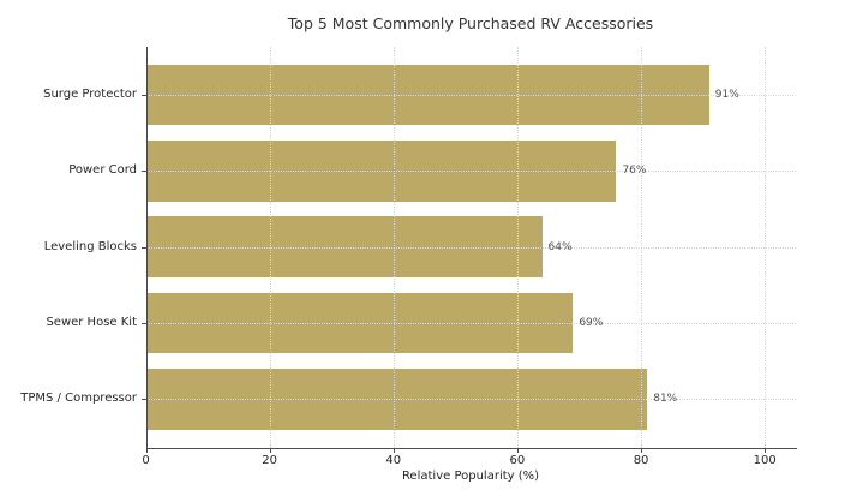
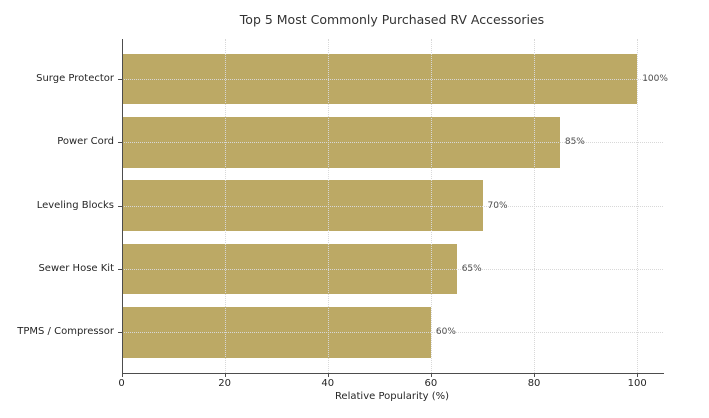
Surge Protector: 91% -> 100%
Power Cord: 76% -> 85%
Leveling Blocks: 64% -> 70%
Sewer Hose Kit: 69% -> 65%
TPMS / Compressor: 81% -> 60%
